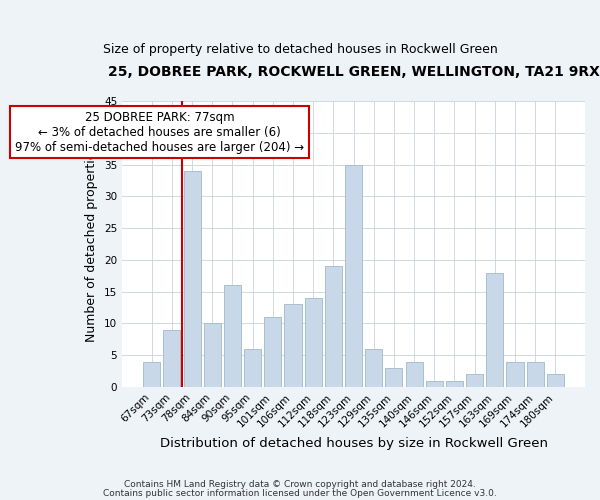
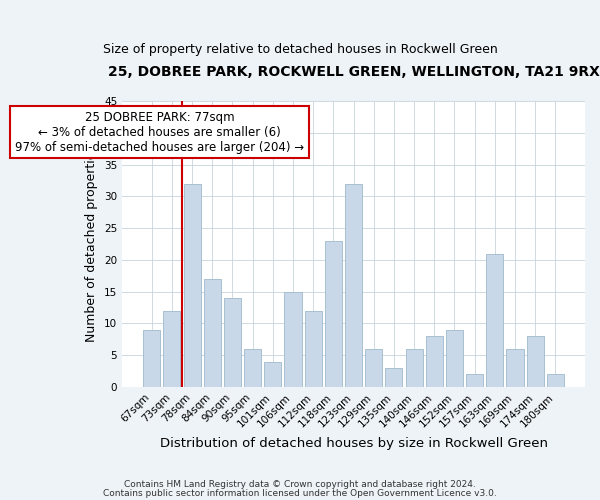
67sqm: 4 -> 9
73sqm: 9 -> 12
78sqm: 34 -> 32
84sqm: 10 -> 17
90sqm: 16 -> 14
101sqm: 11 -> 4
106sqm: 13 -> 15
112sqm: 14 -> 12
118sqm: 19 -> 23
123sqm: 35 -> 32
140sqm: 4 -> 6
146sqm: 1 -> 8
152sqm: 1 -> 9
163sqm: 18 -> 21
169sqm: 4 -> 6
174sqm: 4 -> 8
